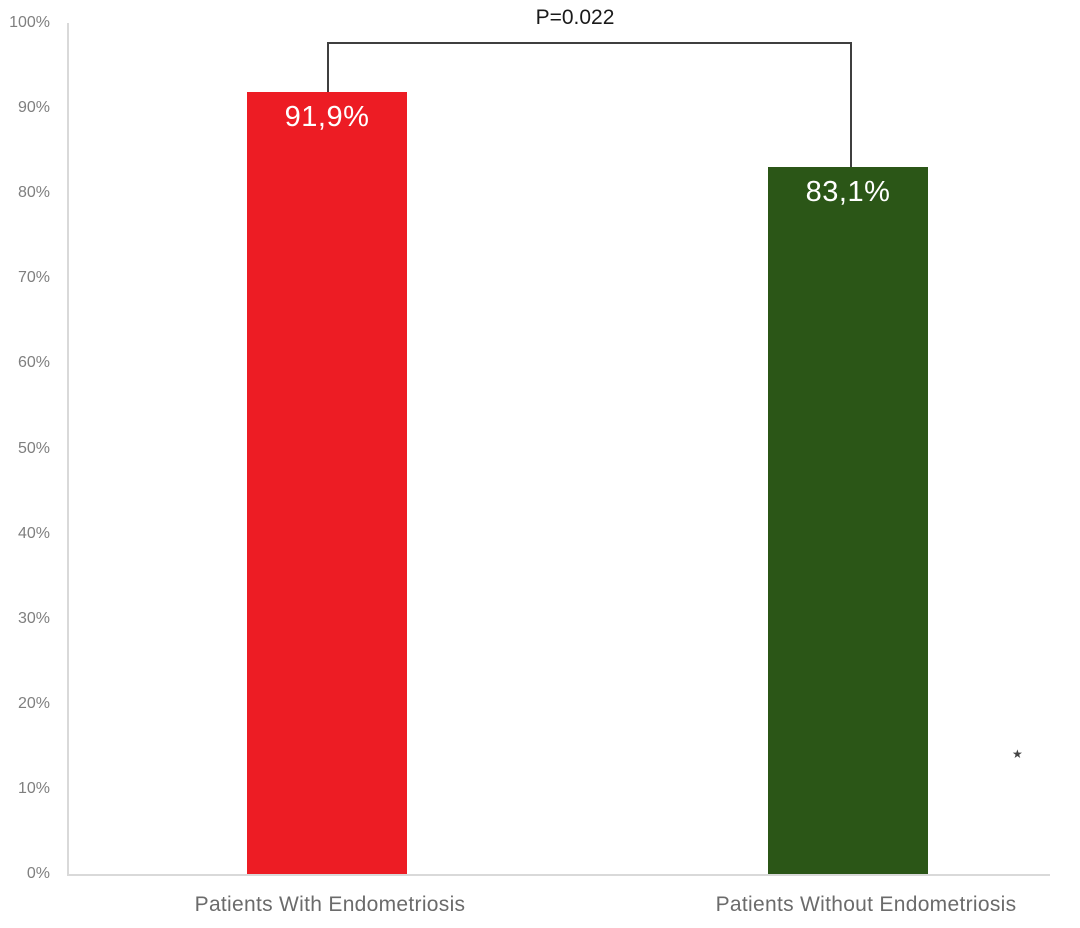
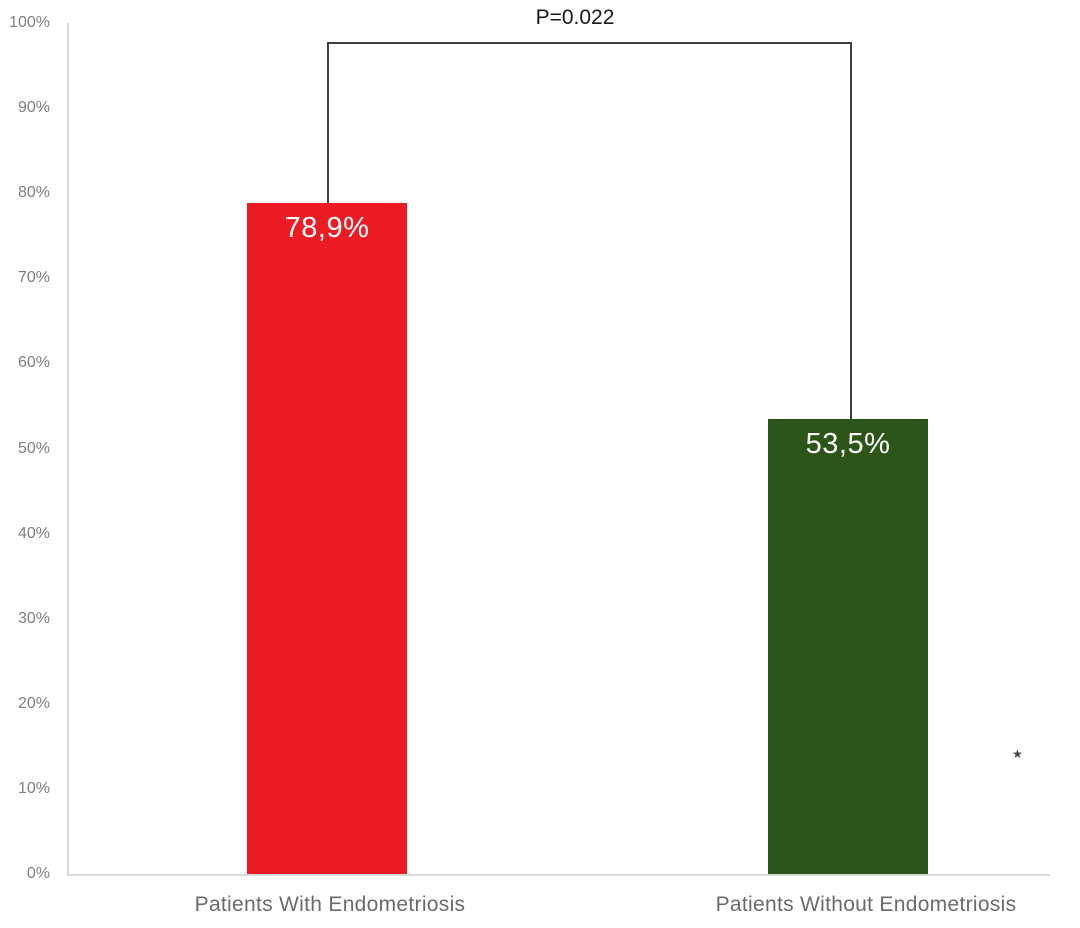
Patients With Endometriosis: 91,9% -> 78,9%
Patients Without Endometriosis: 83,1% -> 53,5%
